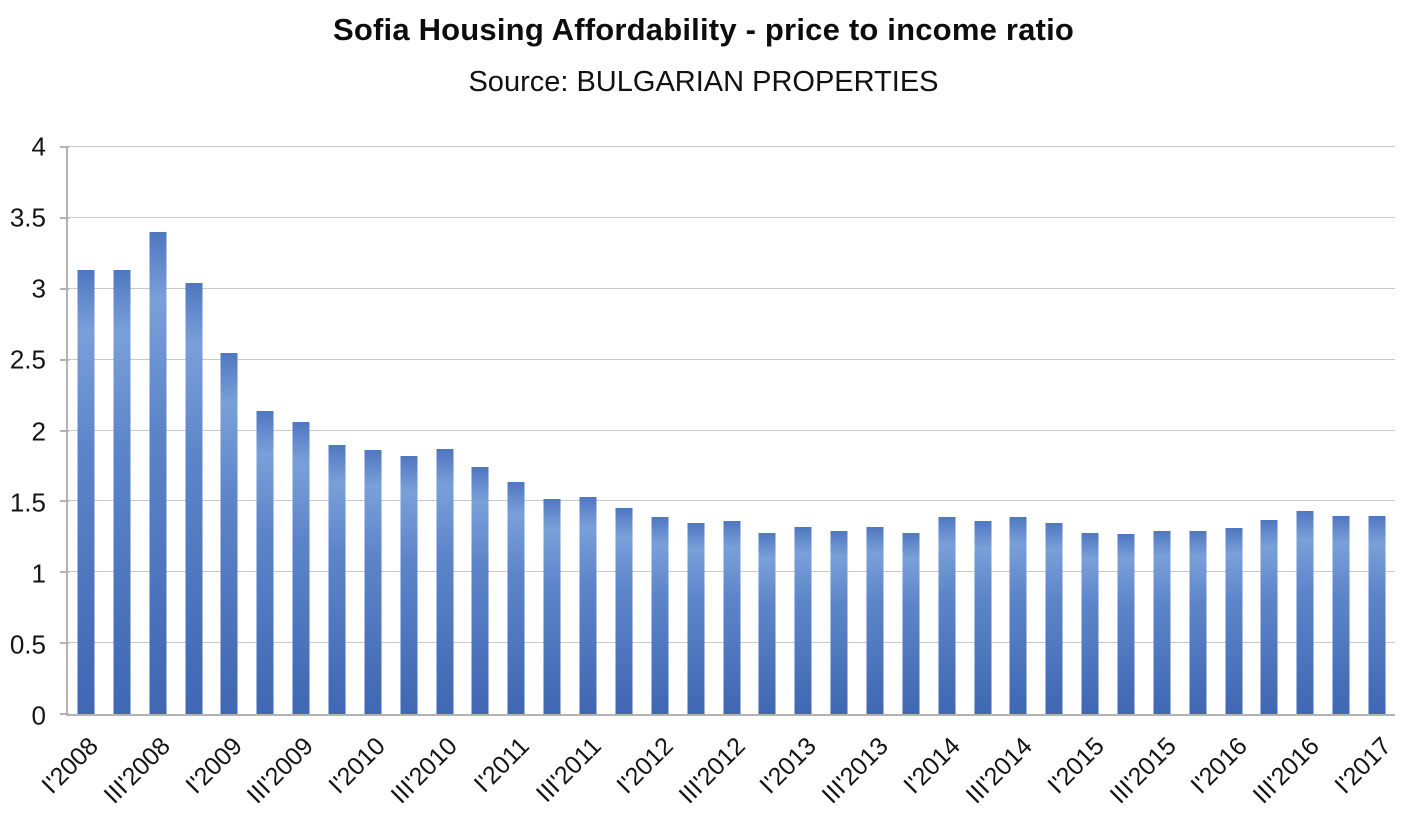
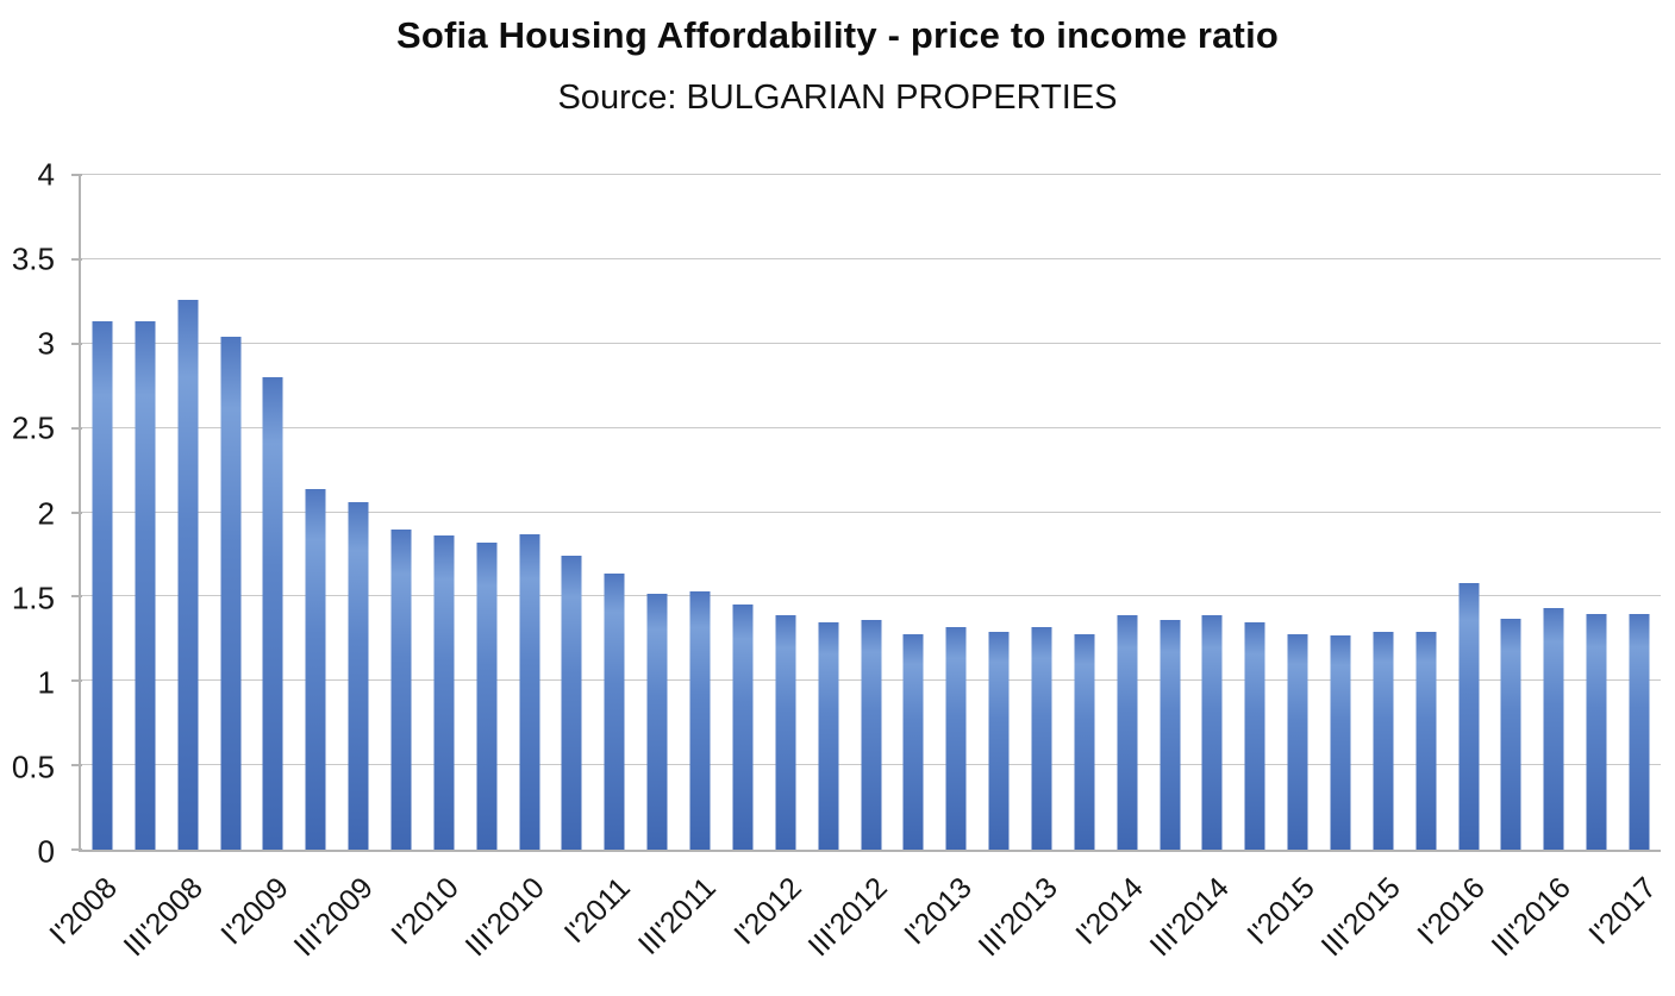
III'2008: 3.40 -> 3.26
I'2009: 2.55 -> 2.80
I'2016: 1.31 -> 1.58
